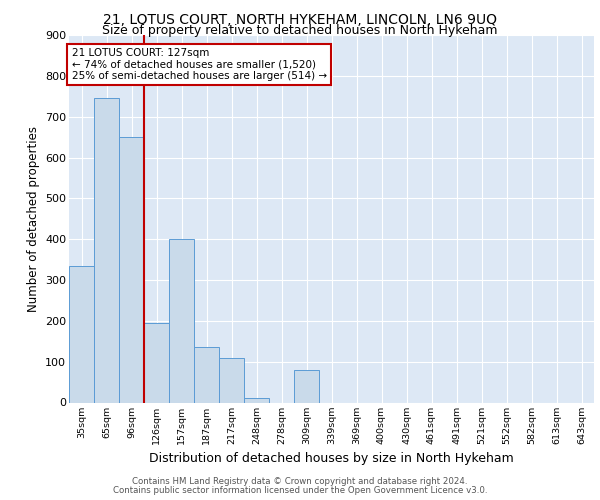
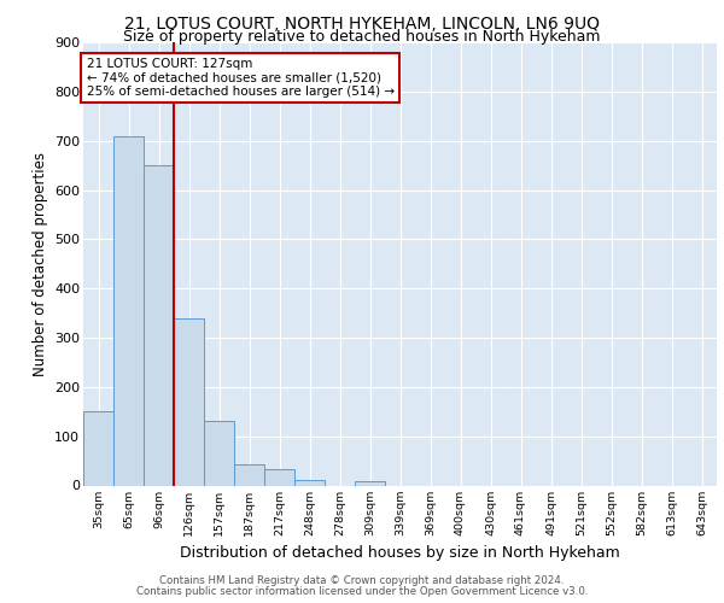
35sqm: 335 -> 150
65sqm: 745 -> 710
126sqm: 195 -> 340
157sqm: 400 -> 130
187sqm: 135 -> 42
217sqm: 110 -> 32
309sqm: 80 -> 8
